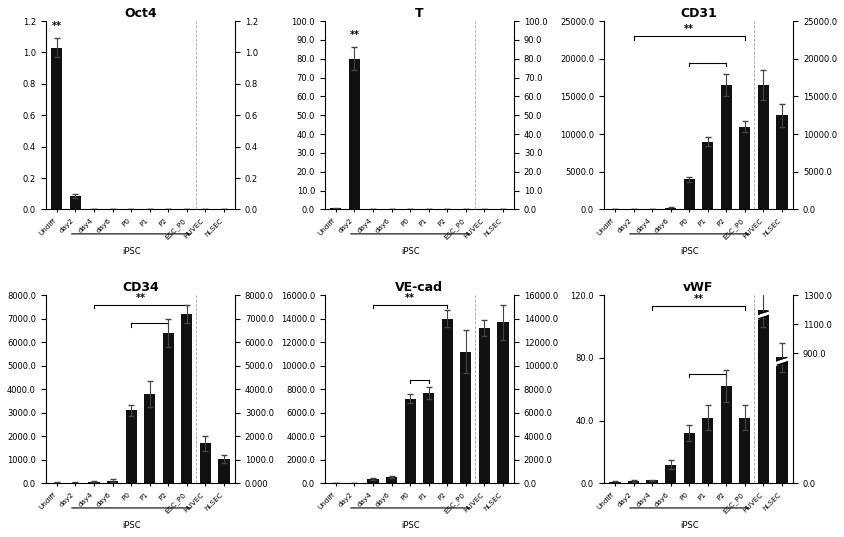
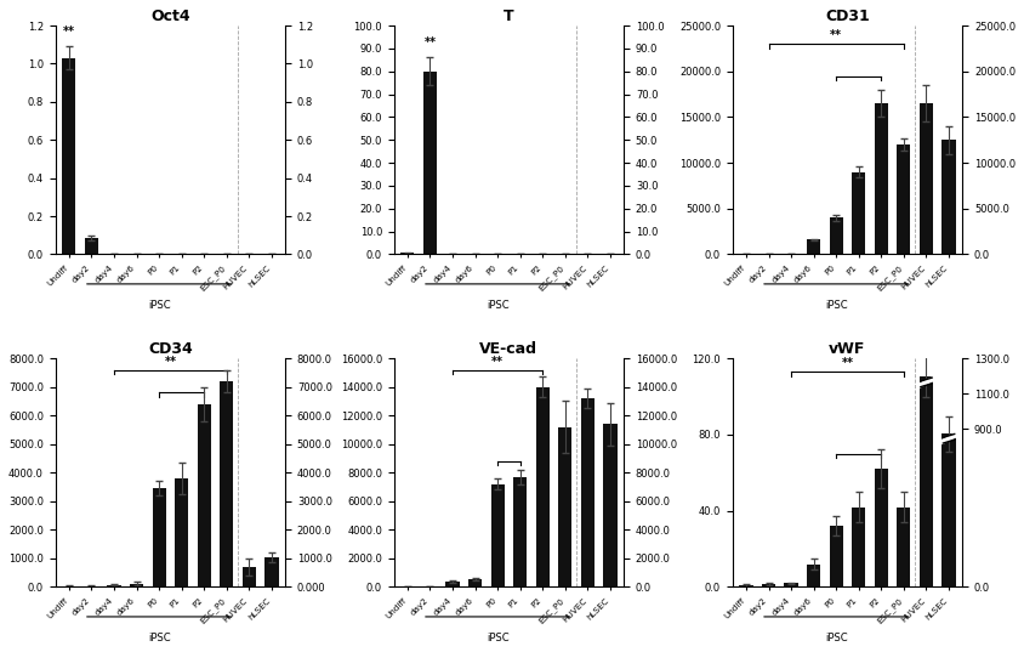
CD31/day6: 200 -> 1600
CD31/ESC_P0: 11000 -> 12000
CD34/P0: 3100 -> 3450
CD34/HUVEC: 1700 -> 700
VE-cad/hLSEC: 13700 -> 11400
